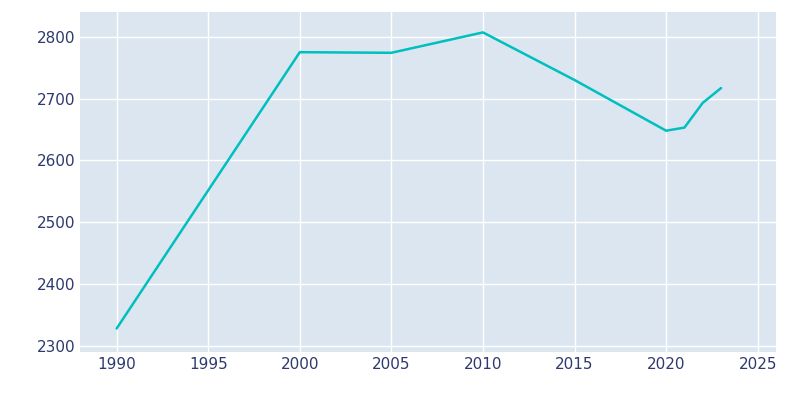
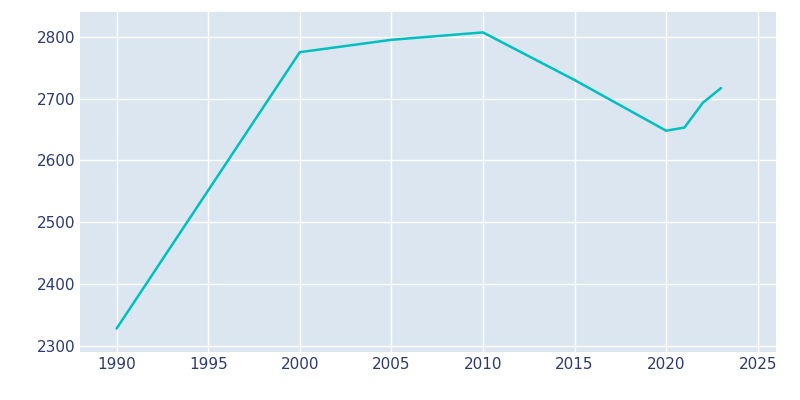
2005: 2774 -> 2795
